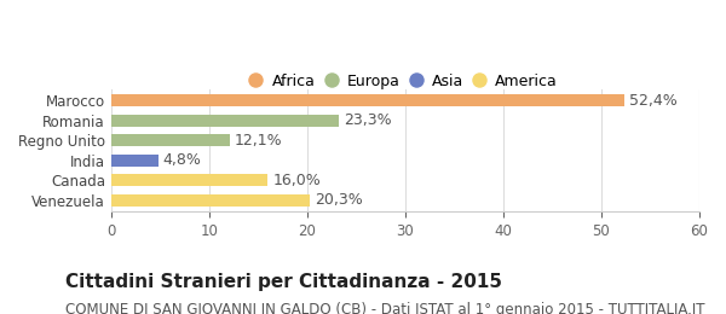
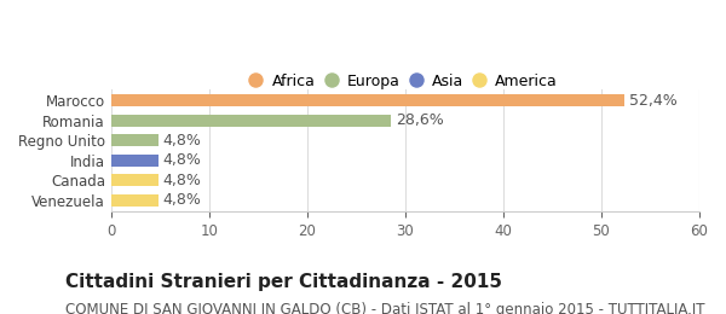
Romania: 23,3% -> 28,6%
Regno Unito: 12,1% -> 4,8%
Canada: 16,0% -> 4,8%
Venezuela: 20,3% -> 4,8%
